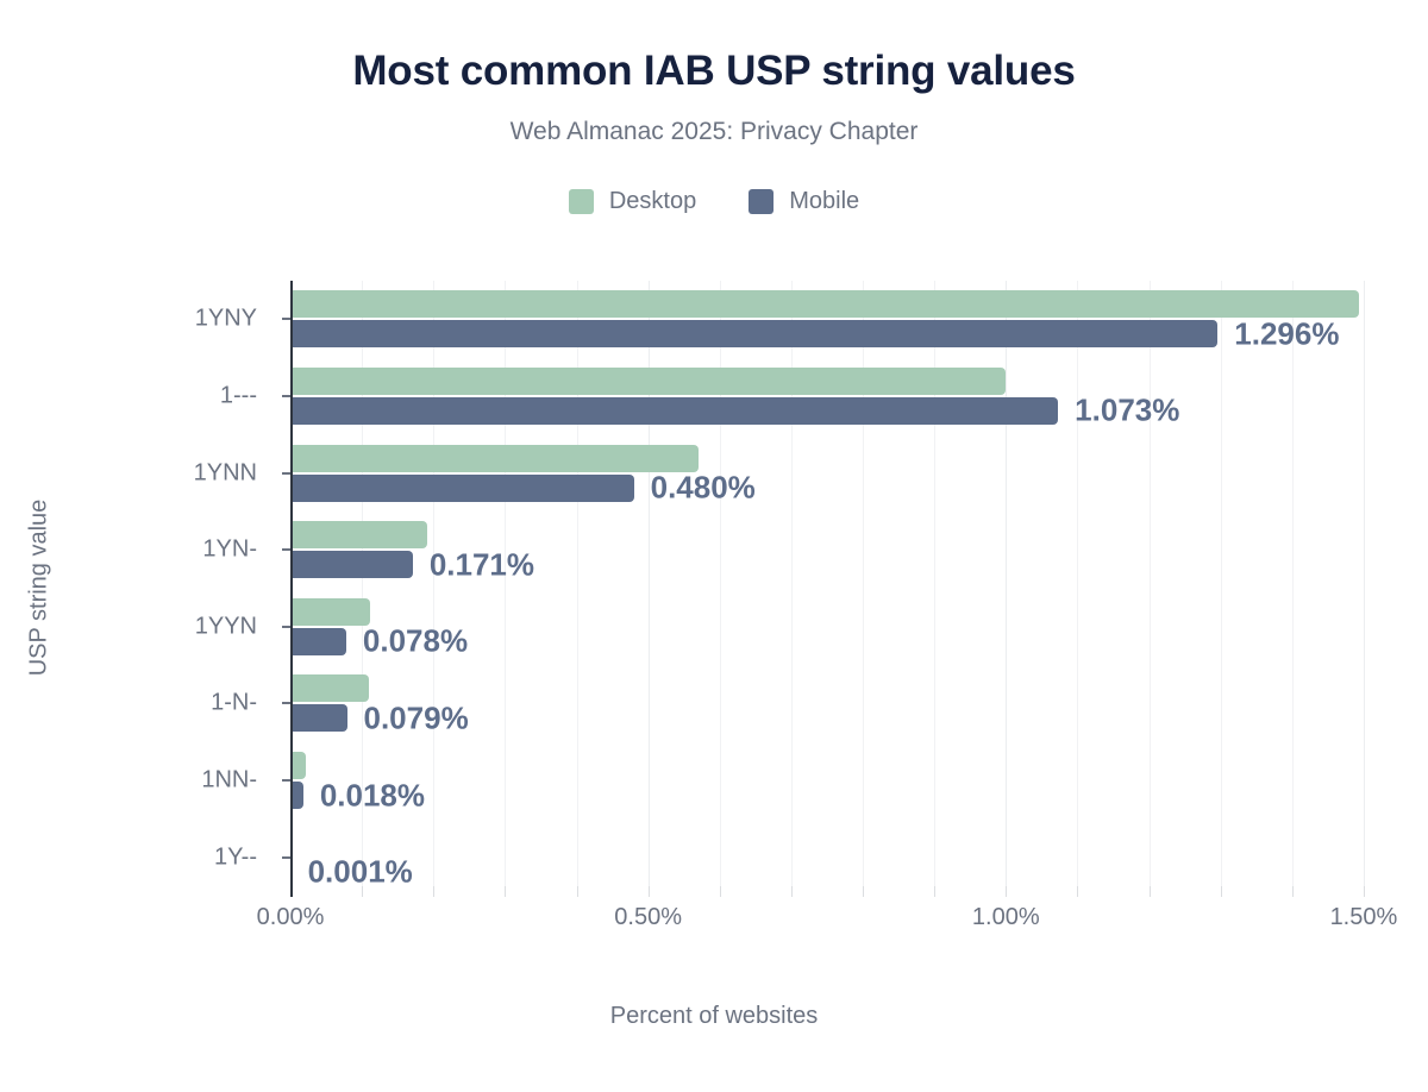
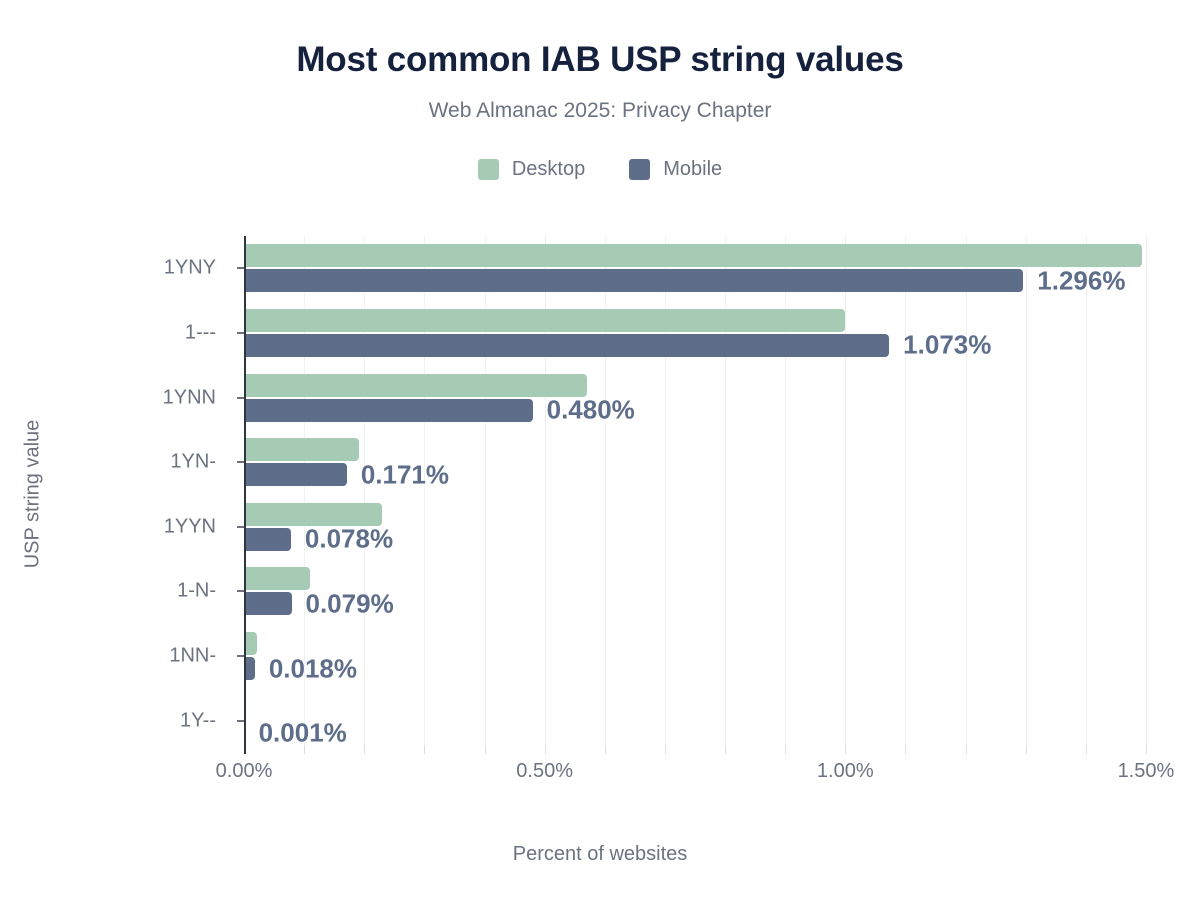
Desktop/1YYN: 0.11% -> 0.23%
